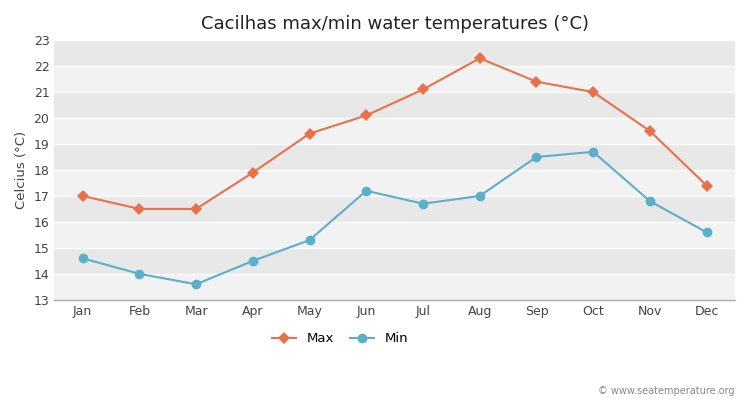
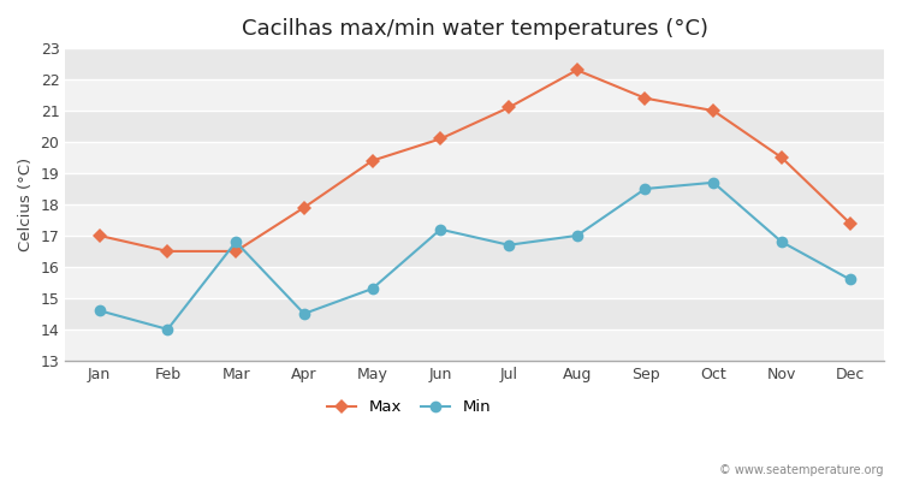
Min/Mar: 13.6 -> 16.8
